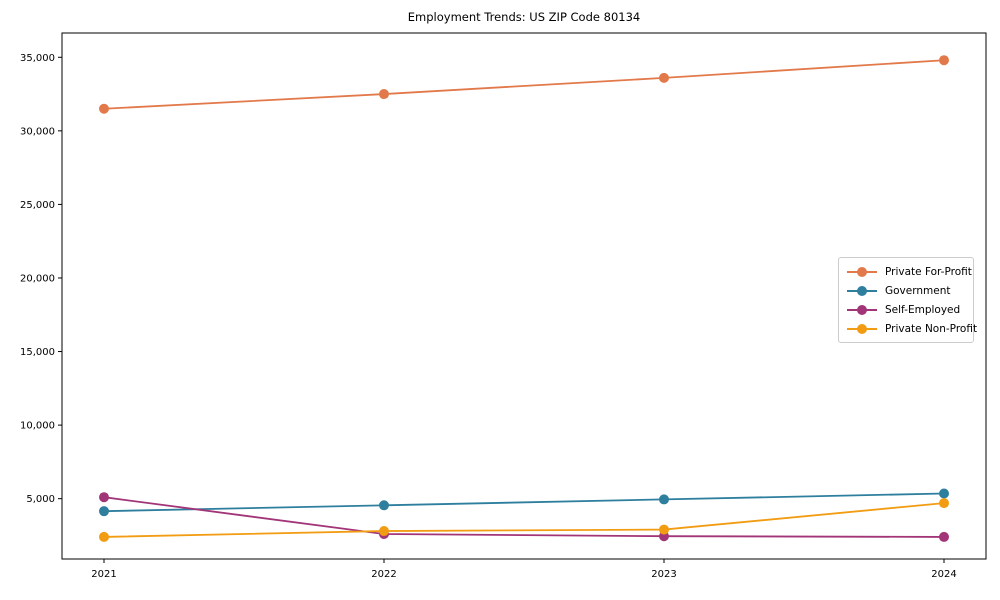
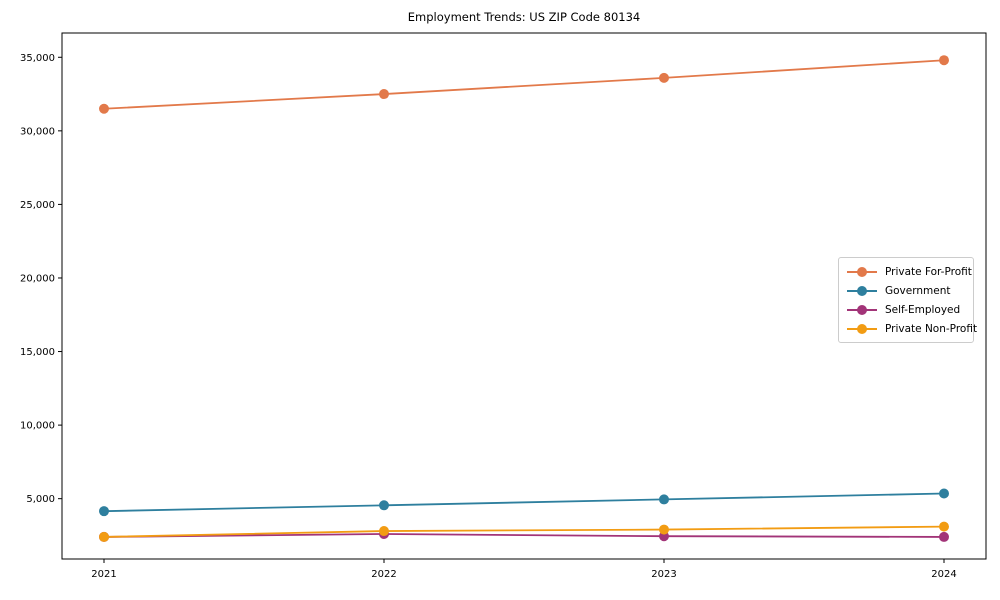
Self-Employed/2021: 5100 -> 2400
Private Non-Profit/2024: 4700 -> 3100
